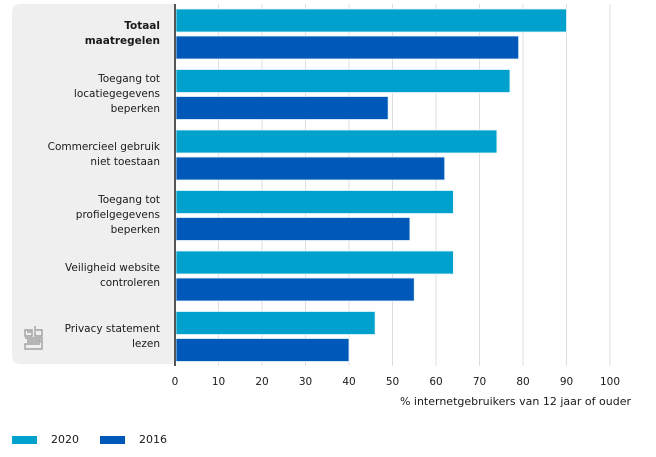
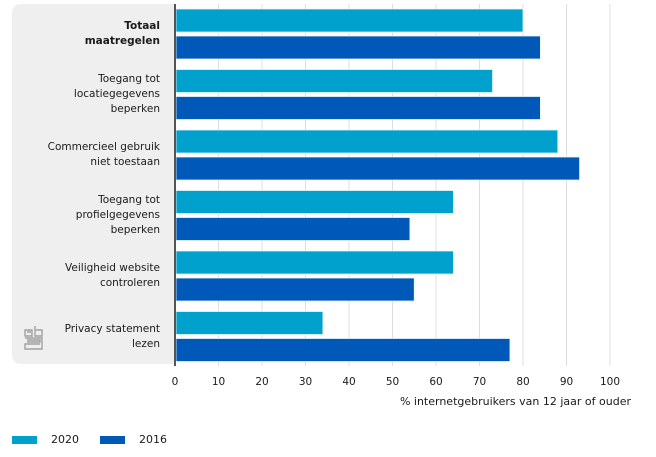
2020/Totaal maatregelen: 90 -> 80
2016/Totaal maatregelen: 79 -> 84
2020/Toegang tot locatiegegevens beperken: 77 -> 73
2016/Toegang tot locatiegegevens beperken: 49 -> 84
2020/Commercieel gebruik niet toestaan: 74 -> 88
2016/Commercieel gebruik niet toestaan: 62 -> 93
2020/Privacy statement lezen: 46 -> 34
2016/Privacy statement lezen: 40 -> 77
